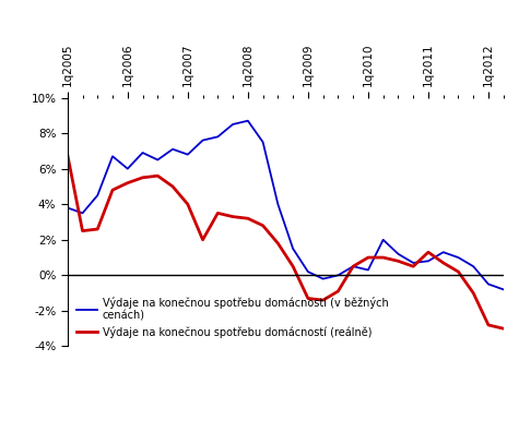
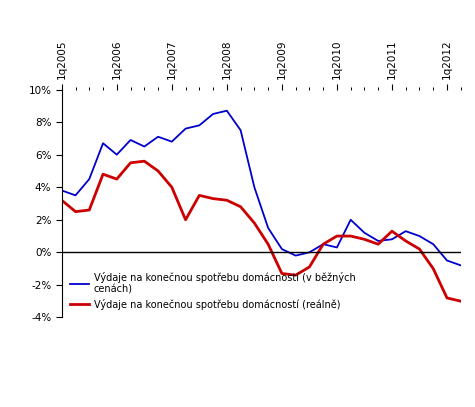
Výdaje na konečnou spotřebu domácností (reálně)/1q2005: 6.8% -> 3.2%
Výdaje na konečnou spotřebu domácností (reálně)/1q2006: 5.2% -> 4.5%
